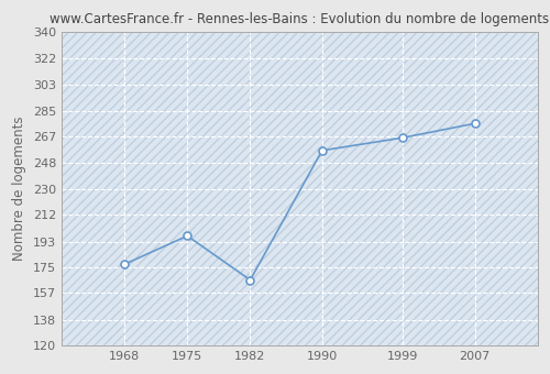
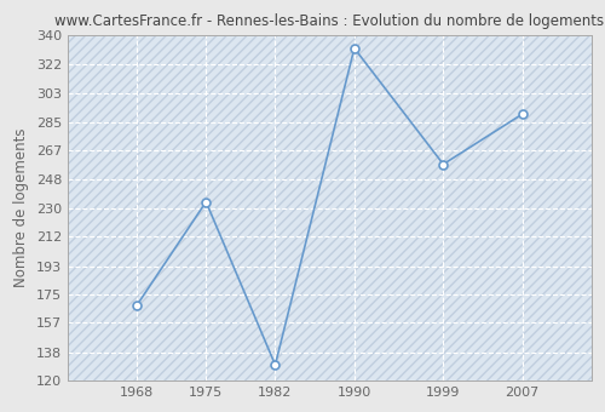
1968: 177 -> 168
1975: 197 -> 234
1982: 166 -> 130
1990: 257 -> 332
1999: 266 -> 258
2007: 276 -> 290
